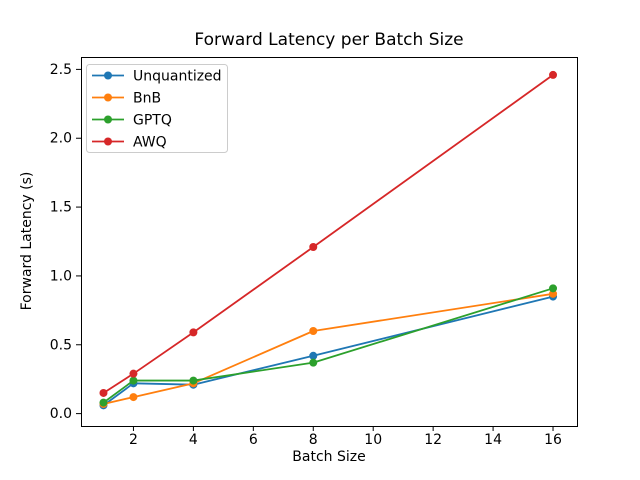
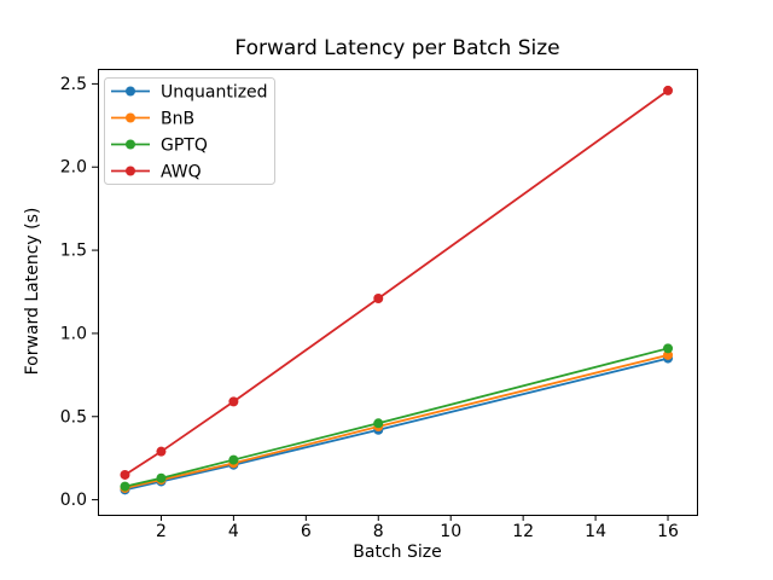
Unquantized/2: 0.22 -> 0.11
GPTQ/2: 0.24 -> 0.13
BnB/8: 0.60 -> 0.44
GPTQ/8: 0.37 -> 0.46
